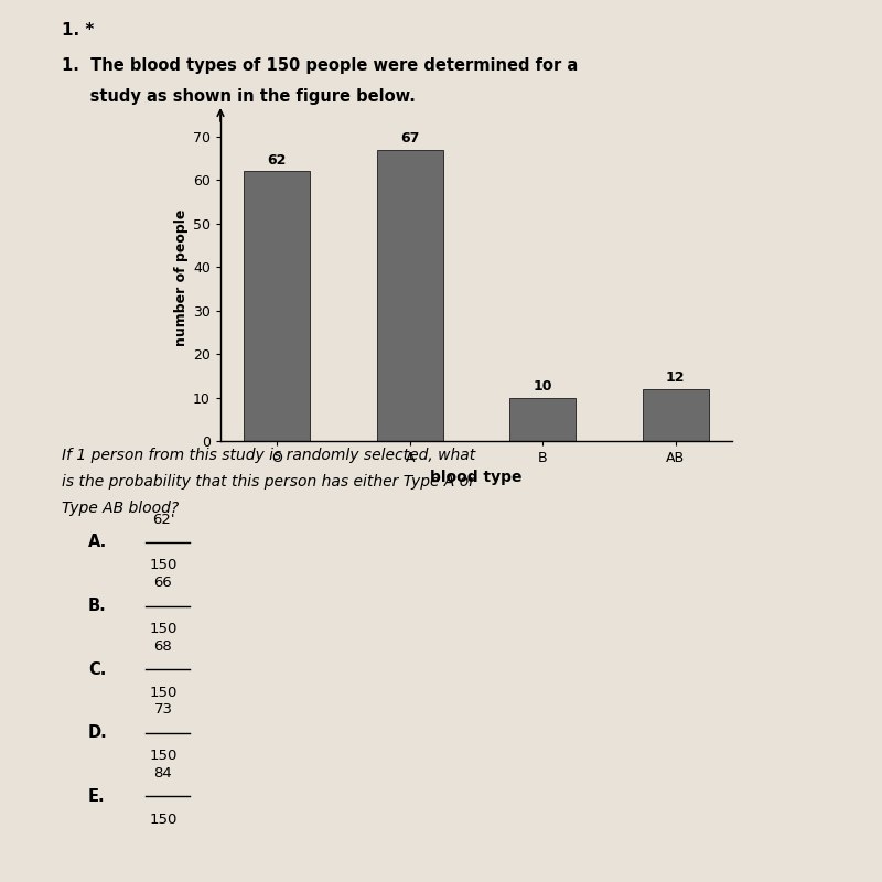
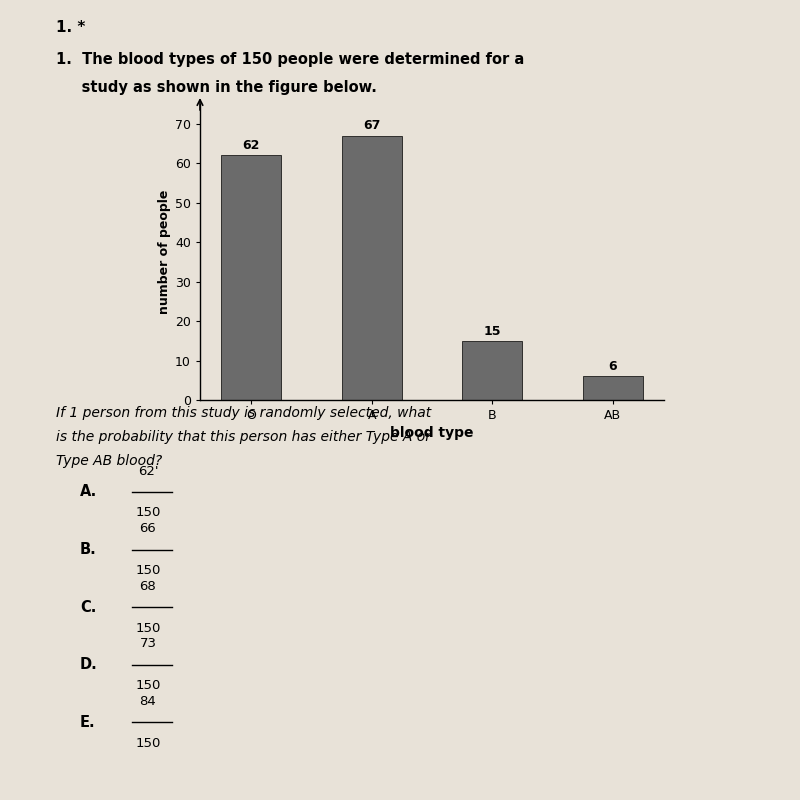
B: 10 -> 15
AB: 12 -> 6
